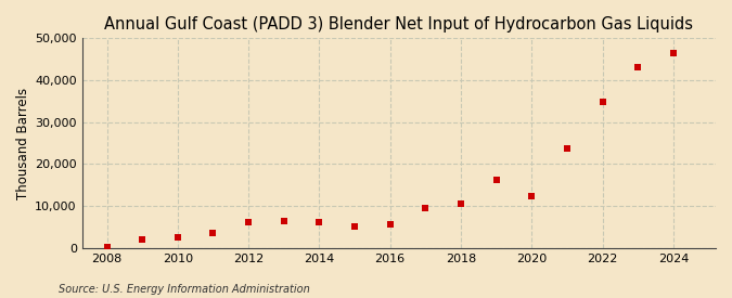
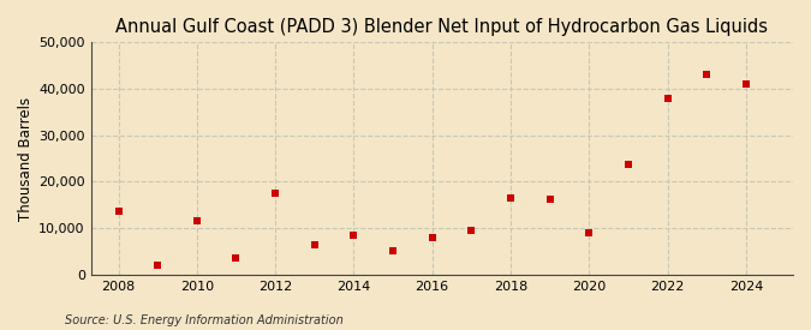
2008: 200 -> 13,500
2010: 2,600 -> 11,500
2012: 6,100 -> 17,500
2014: 6,100 -> 8,500
2016: 5,600 -> 8,000
2018: 10,600 -> 16,500
2020: 12,200 -> 9,000
2022: 34,700 -> 38,000
2024: 46,500 -> 41,000
